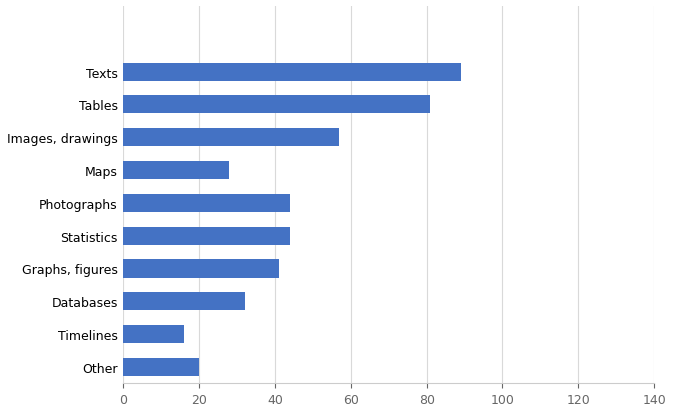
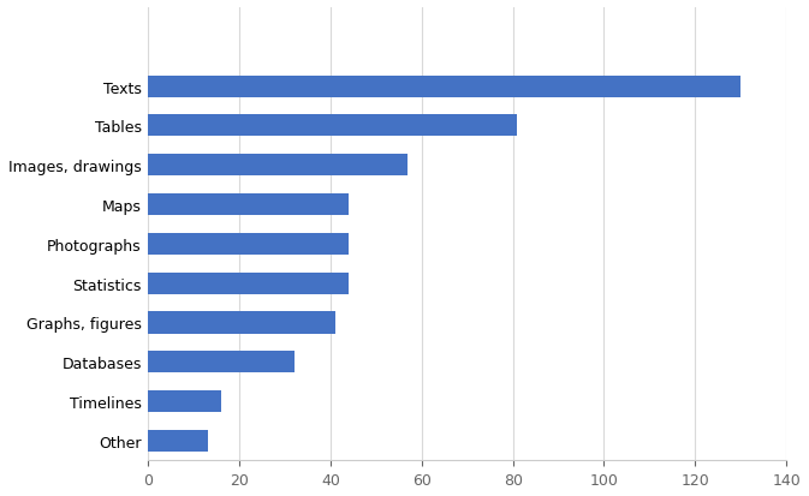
Texts: 89 -> 130
Maps: 28 -> 44
Other: 20 -> 13
